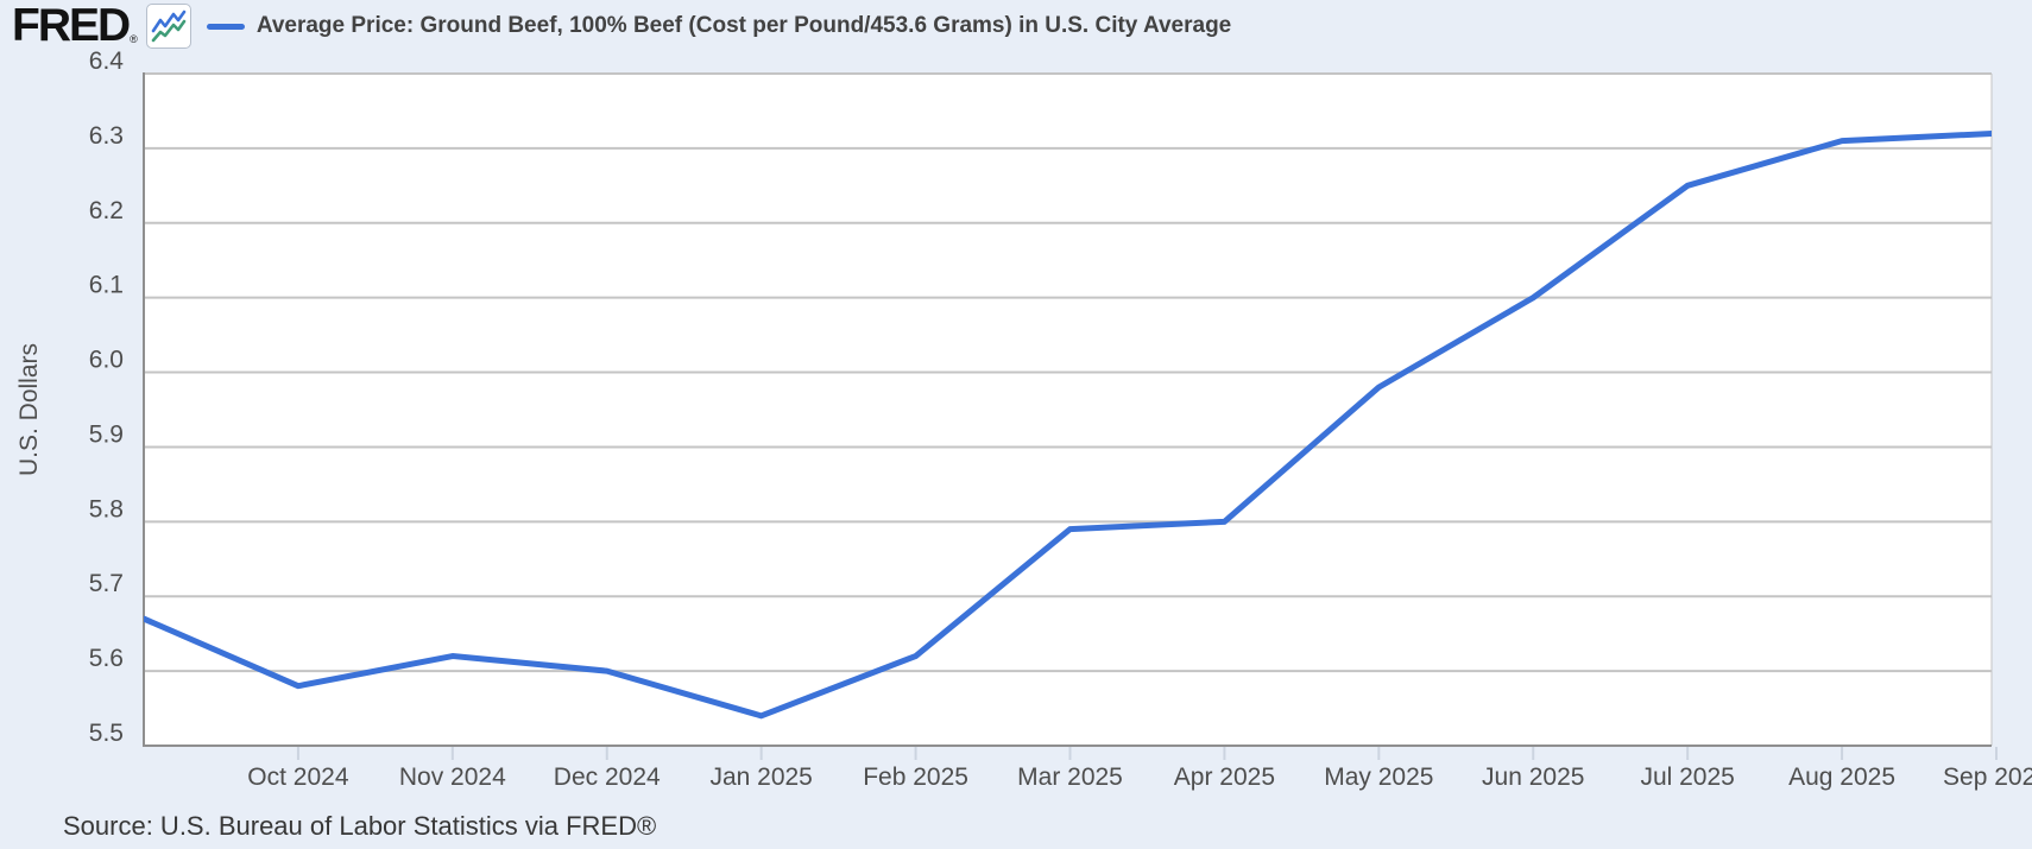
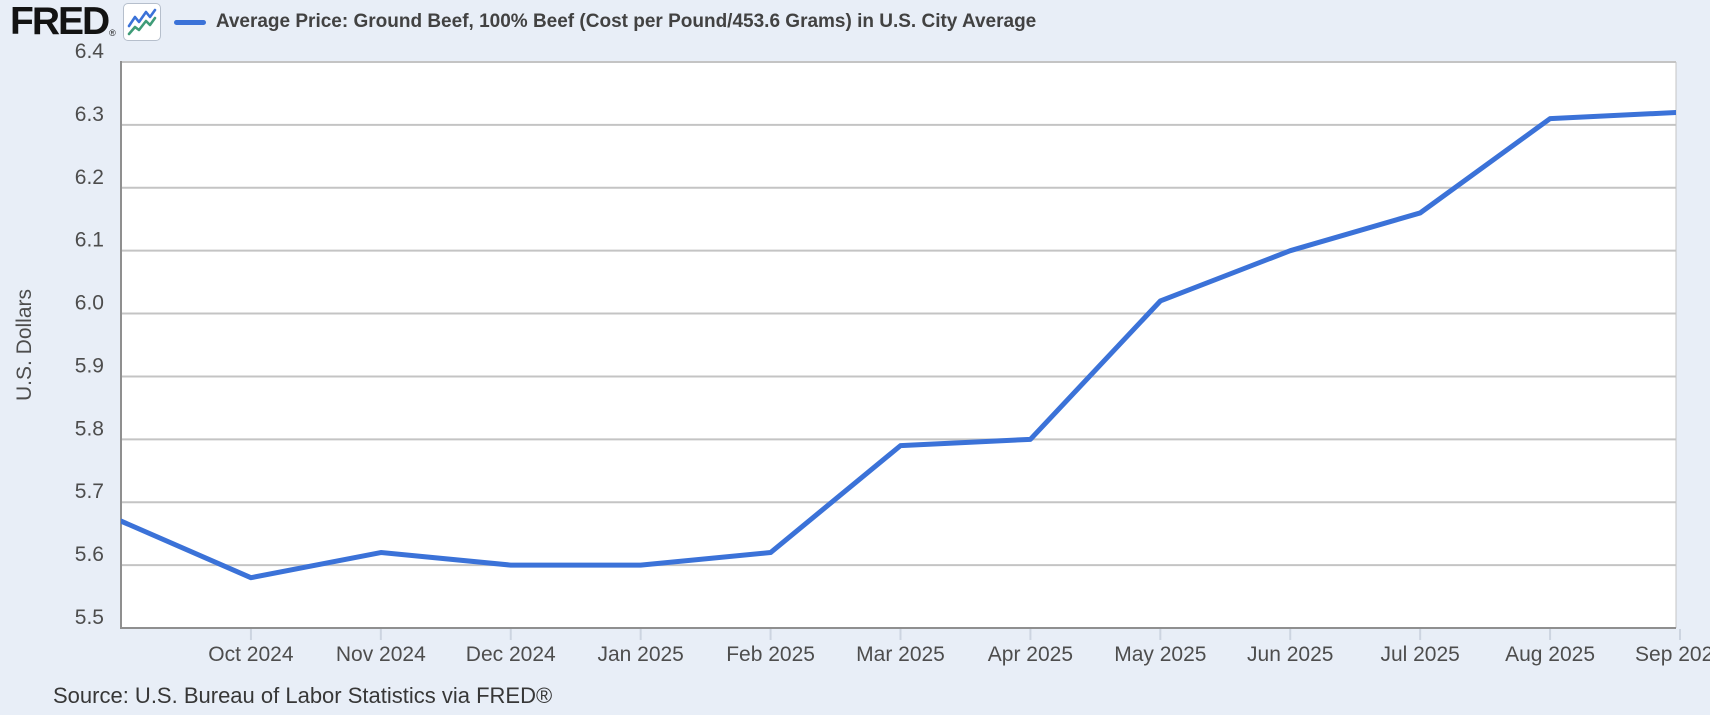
Jan 2025: 5.54 -> 5.60
May 2025: 5.98 -> 6.02
Jul 2025: 6.25 -> 6.16
